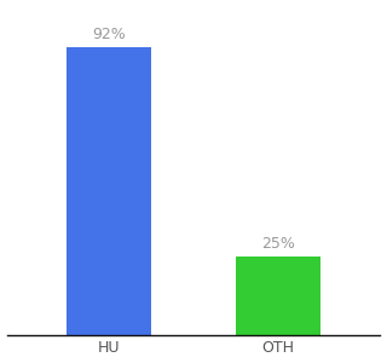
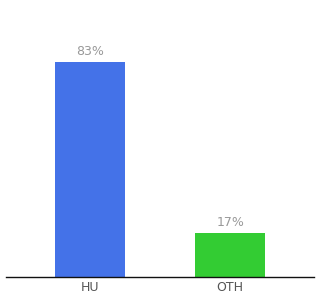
HU: 92% -> 83%
OTH: 25% -> 17%
